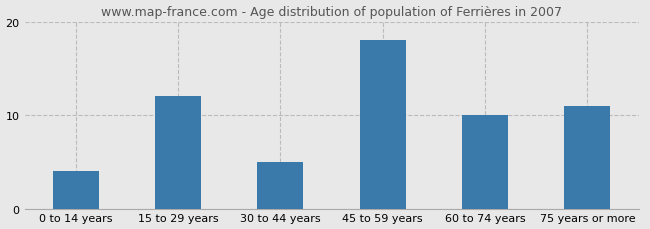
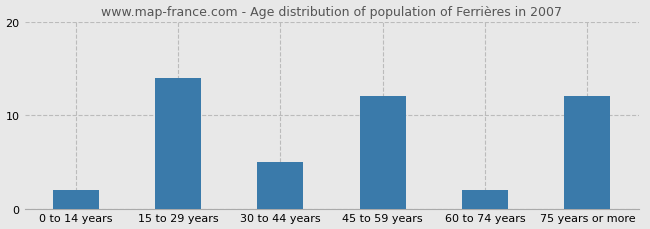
0 to 14 years: 4 -> 2
15 to 29 years: 12 -> 14
45 to 59 years: 18 -> 12
60 to 74 years: 10 -> 2
75 years or more: 11 -> 12
